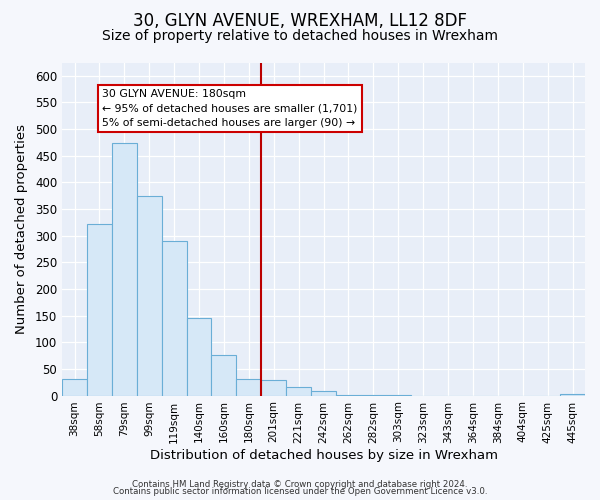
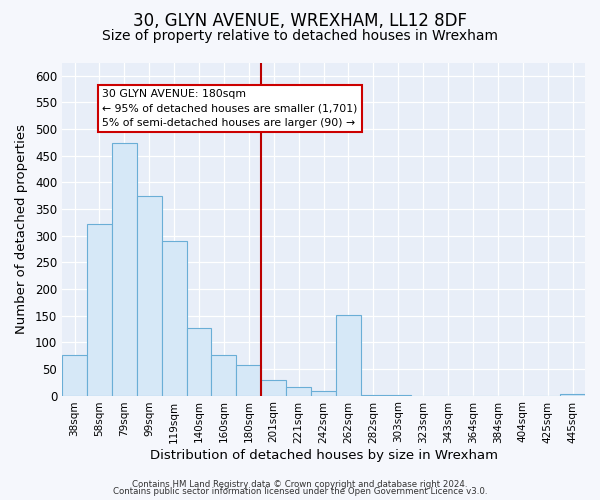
38sqm: 32 -> 76
140sqm: 145 -> 126
180sqm: 32 -> 58
262sqm: 2 -> 152
